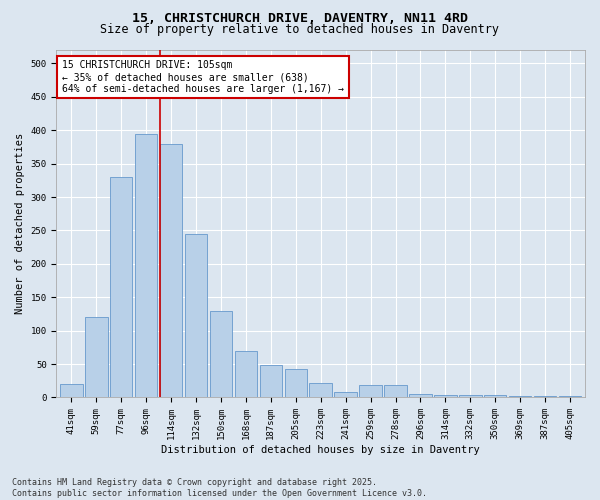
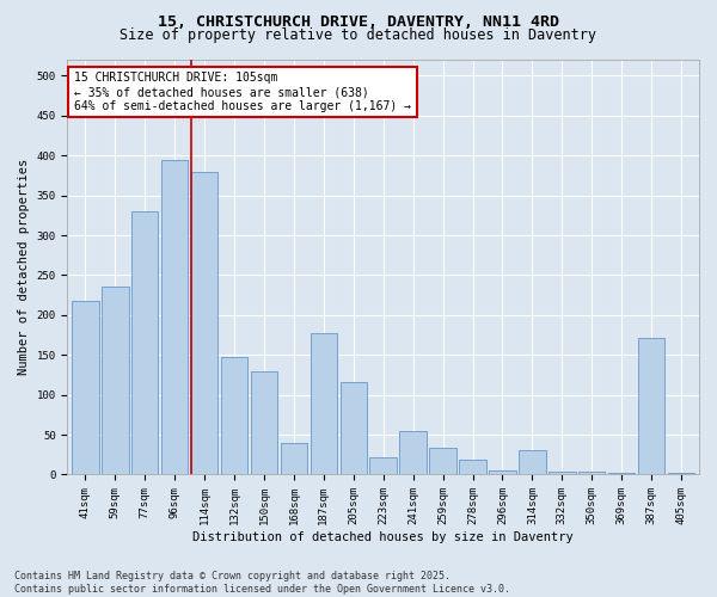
41sqm: 20 -> 218
59sqm: 120 -> 236
132sqm: 245 -> 148
168sqm: 70 -> 40
187sqm: 48 -> 178
205sqm: 43 -> 116
241sqm: 8 -> 54
259sqm: 18 -> 34
314sqm: 3 -> 30
387sqm: 2 -> 172
